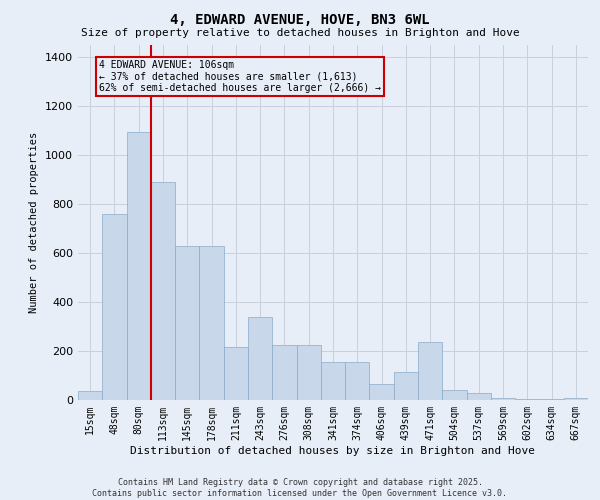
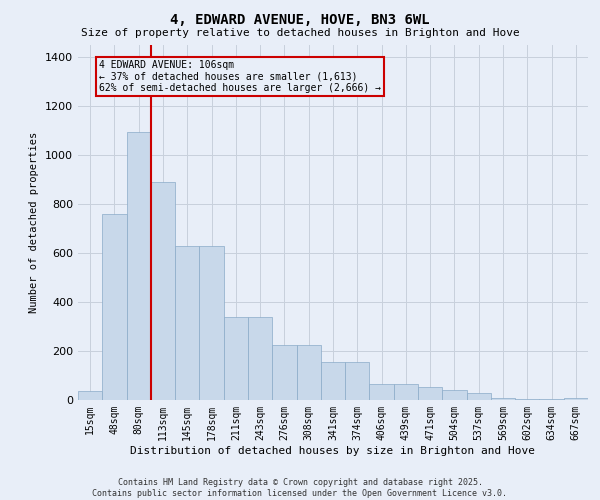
211sqm: 215 -> 340
439sqm: 115 -> 65
471sqm: 235 -> 55
